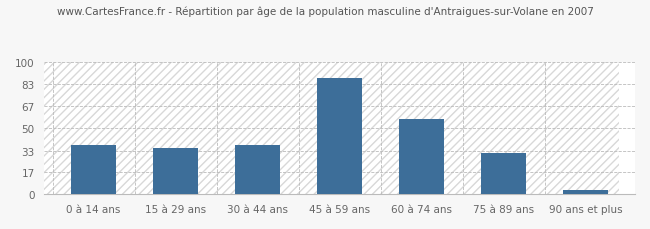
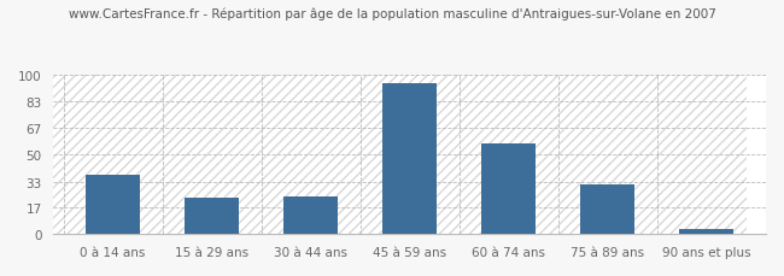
15 à 29 ans: 35 -> 23
30 à 44 ans: 37 -> 24
45 à 59 ans: 88 -> 95
